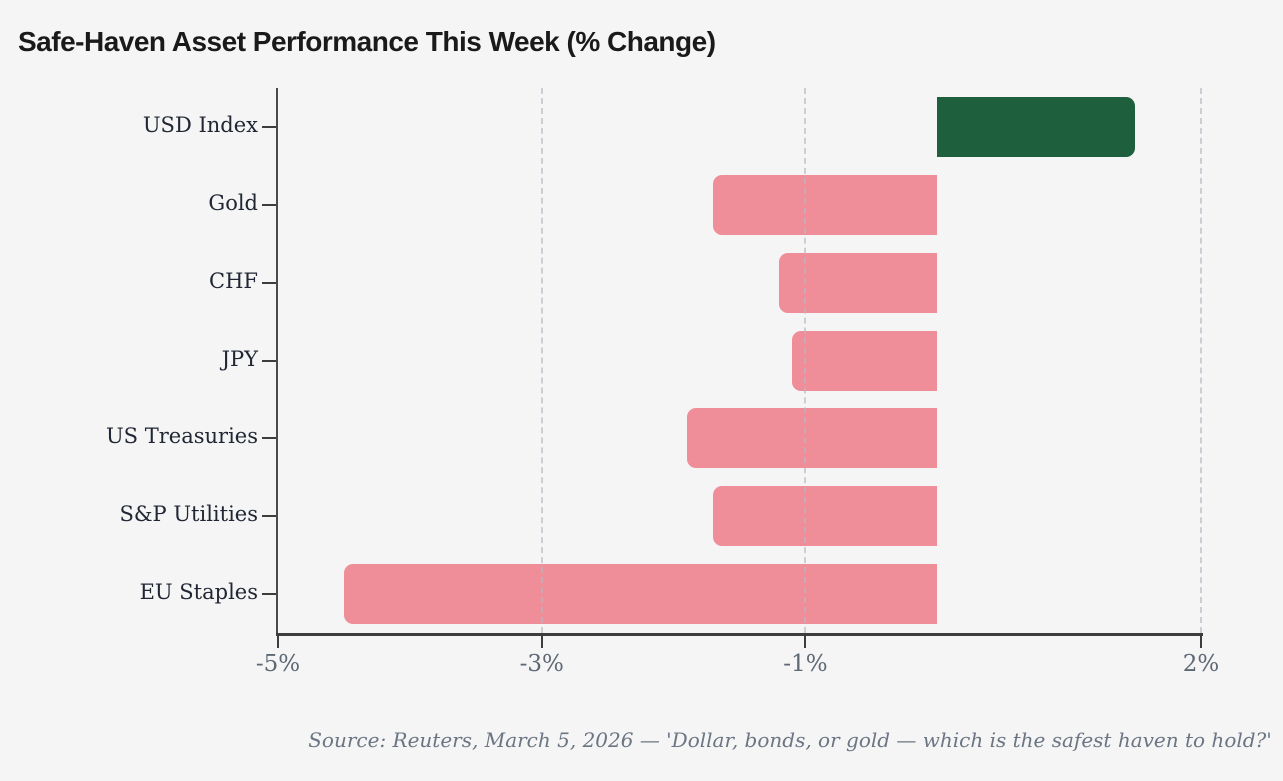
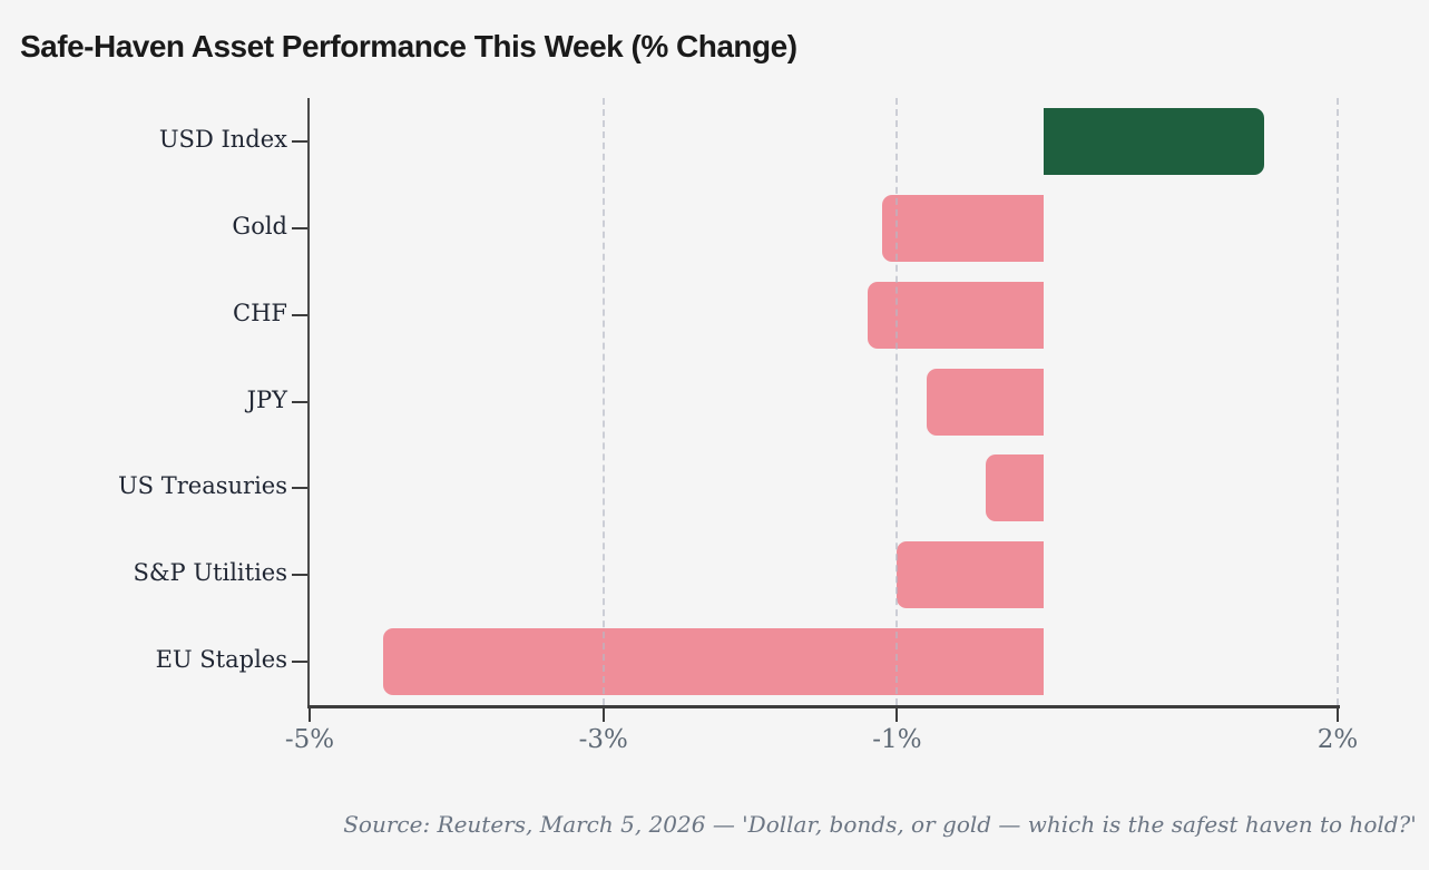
Gold: -1.7% -> -1.1%
JPY: -1.1% -> -0.8%
US Treasuries: -1.9% -> -0.4%
S&P Utilities: -1.7% -> -1.0%
